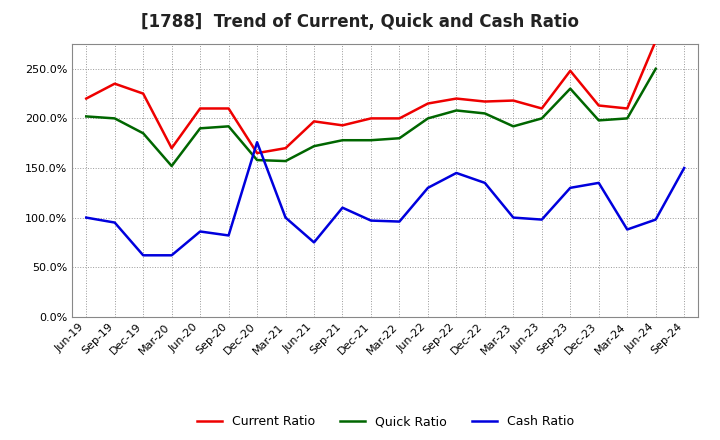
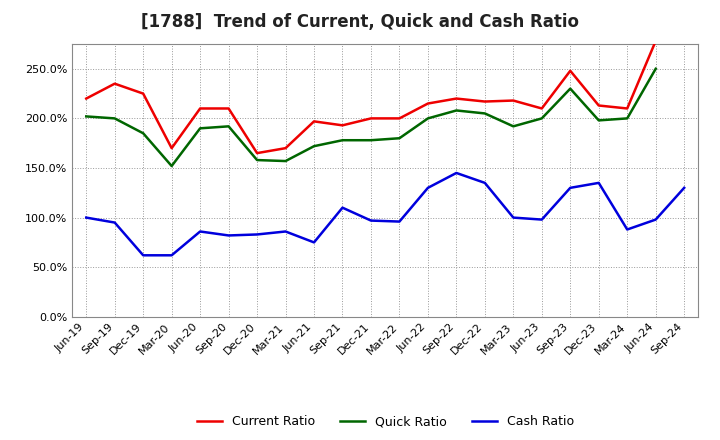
Cash Ratio/Dec-20: 176% -> 83%
Cash Ratio/Mar-21: 100% -> 86%
Cash Ratio/Sep-24: 150% -> 130%
